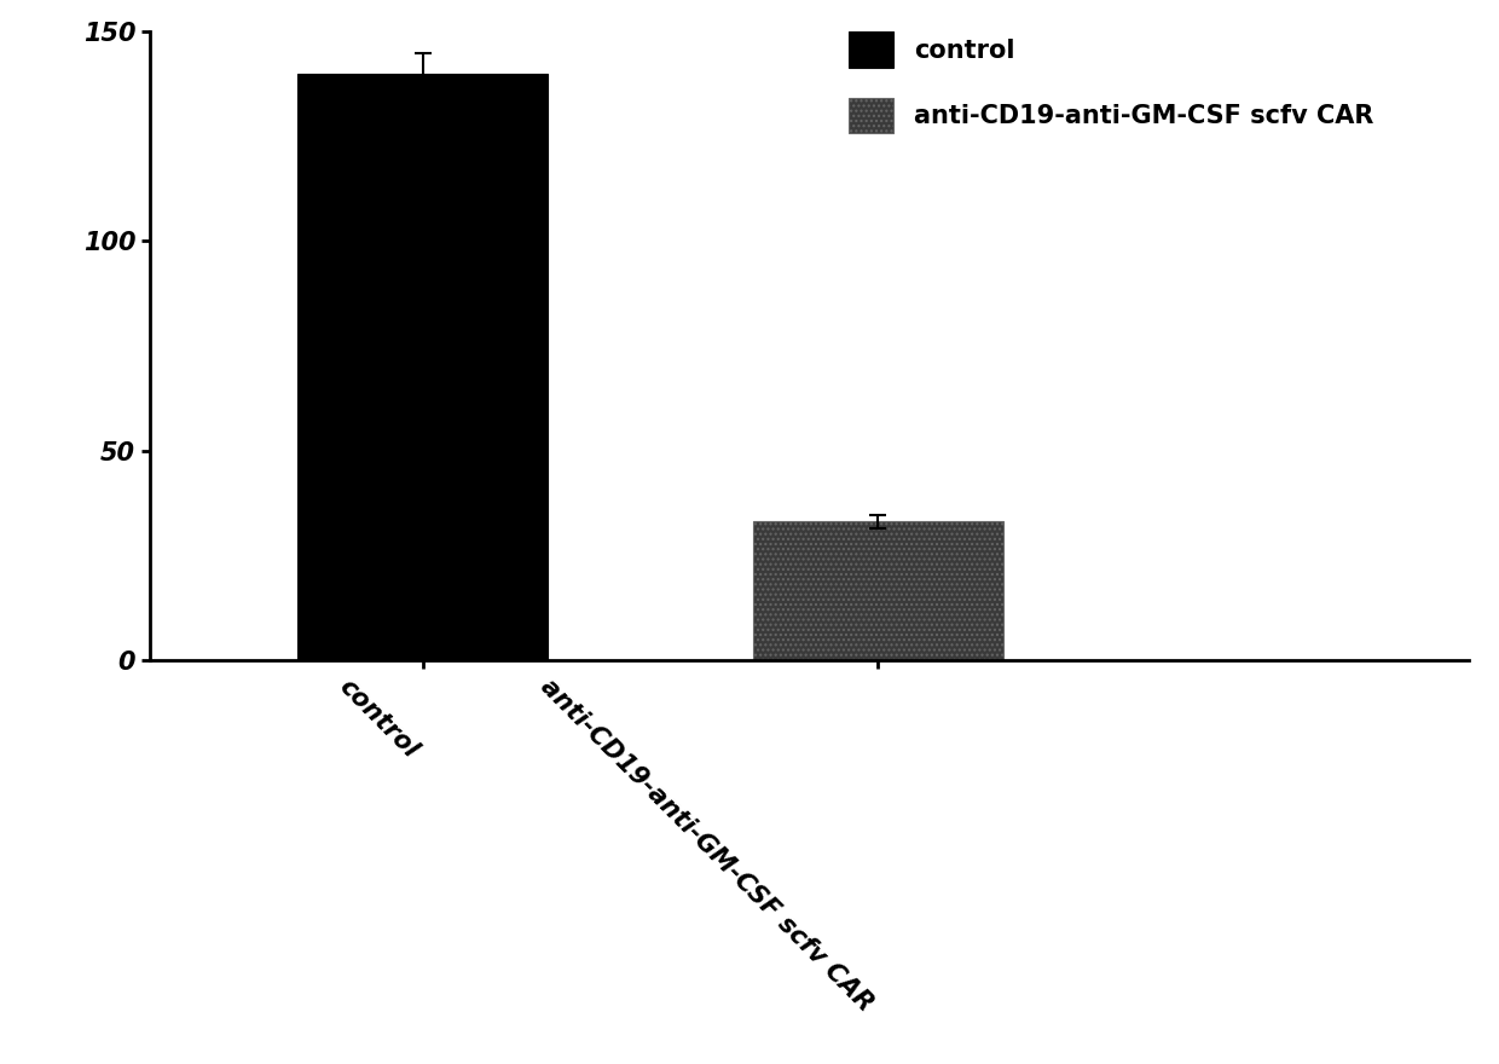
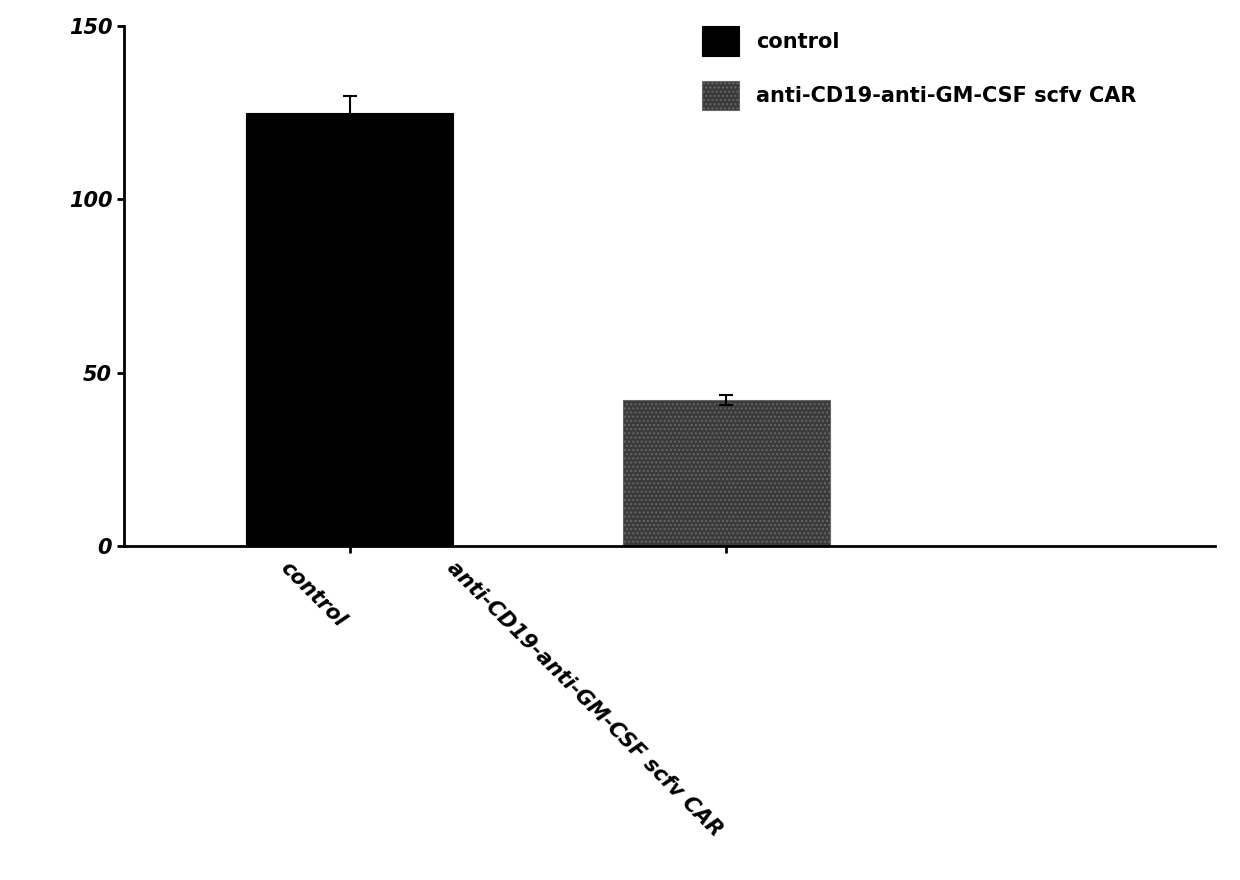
control: 140 -> 125
anti-CD19-anti-GM-CSF scfv CAR: 33 -> 42
